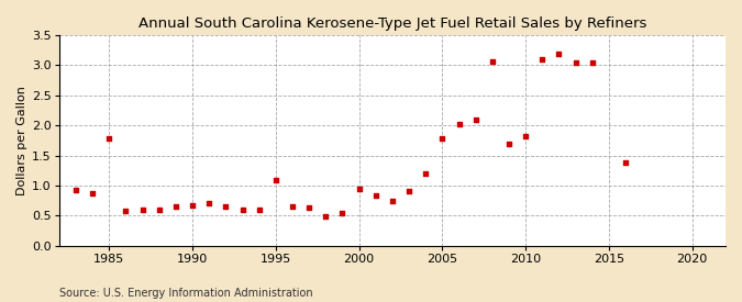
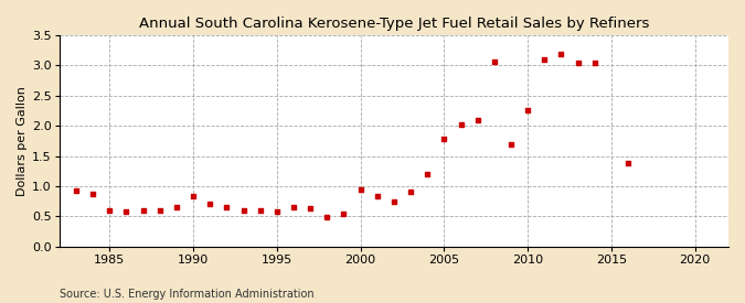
1985: 1.78 -> 0.60
1990: 0.68 -> 0.83
1995: 1.10 -> 0.58
2010: 1.82 -> 2.25
